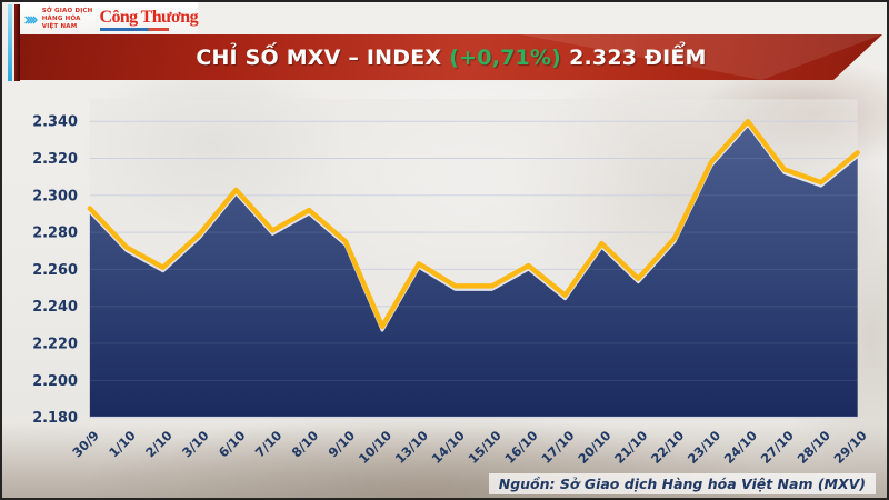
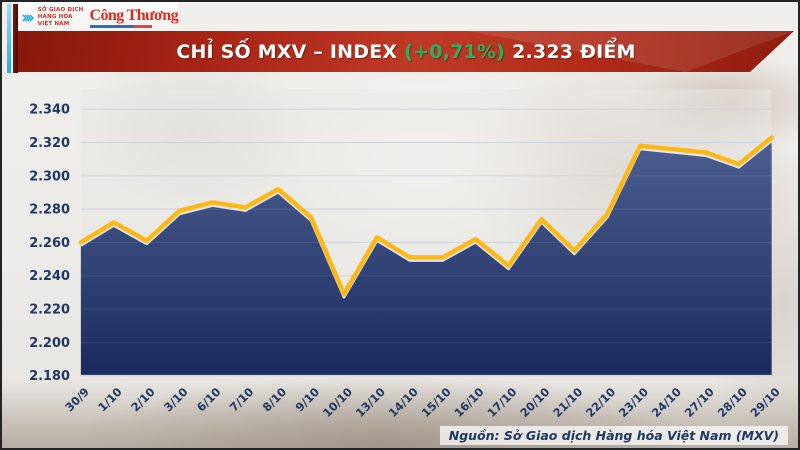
30/9: 2293 -> 2260
6/10: 2303 -> 2284
24/10: 2340 -> 2316
